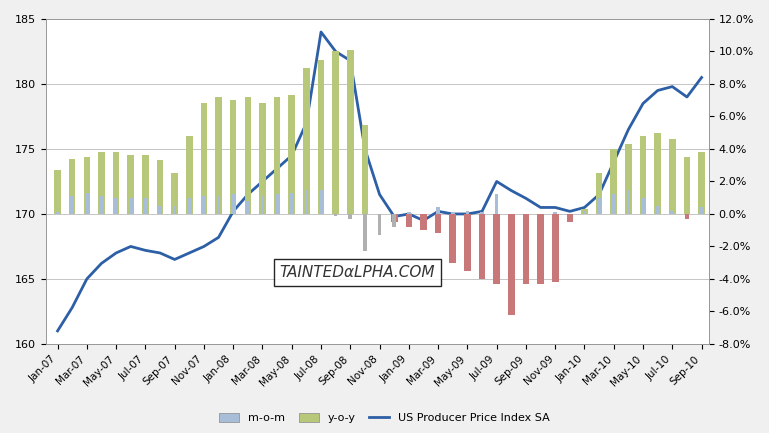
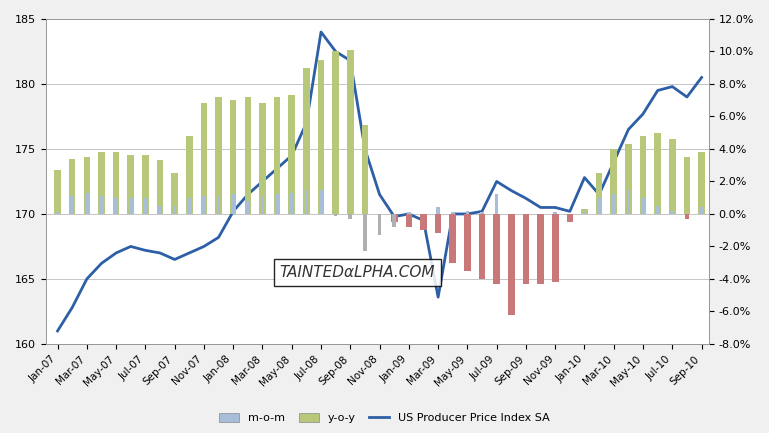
US Producer Price Index SA/Mar-09: 170.2 -> 163.6
US Producer Price Index SA/Jan-10: 170.5 -> 172.8
US Producer Price Index SA/May-10: 178.5 -> 177.7
